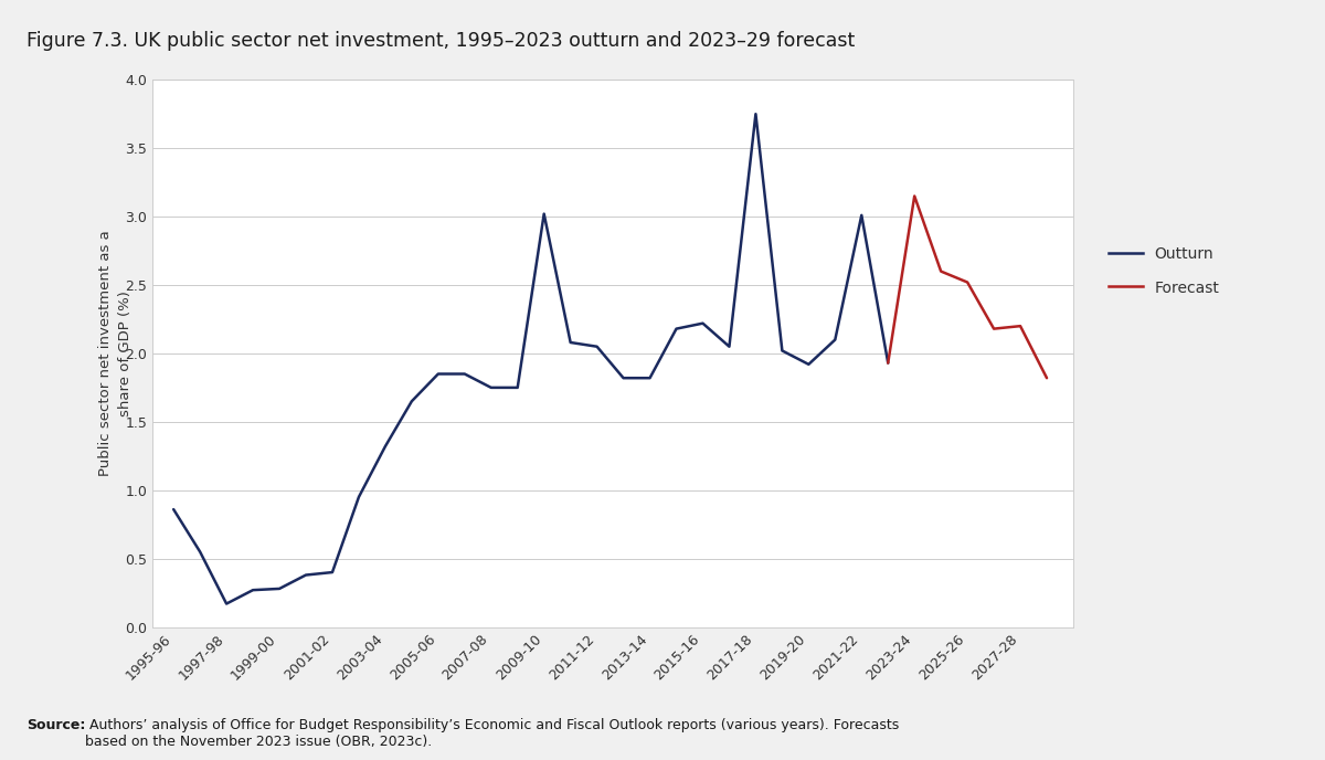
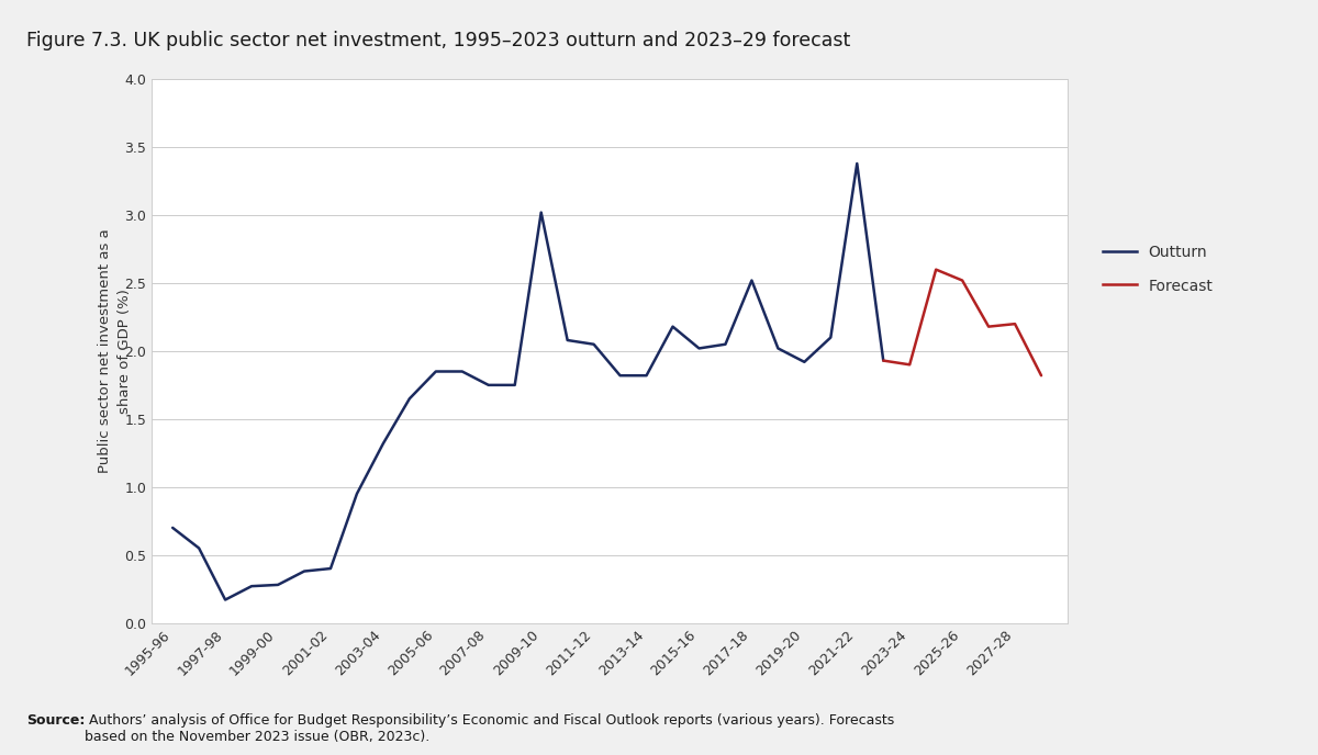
Outturn/1995-96: 0.86 -> 0.70
Outturn/2015-16: 2.22 -> 2.02
Outturn/2017-18: 3.75 -> 2.52
Outturn/2021-22: 3.01 -> 3.38
Forecast/2023-24: 3.15 -> 1.90
